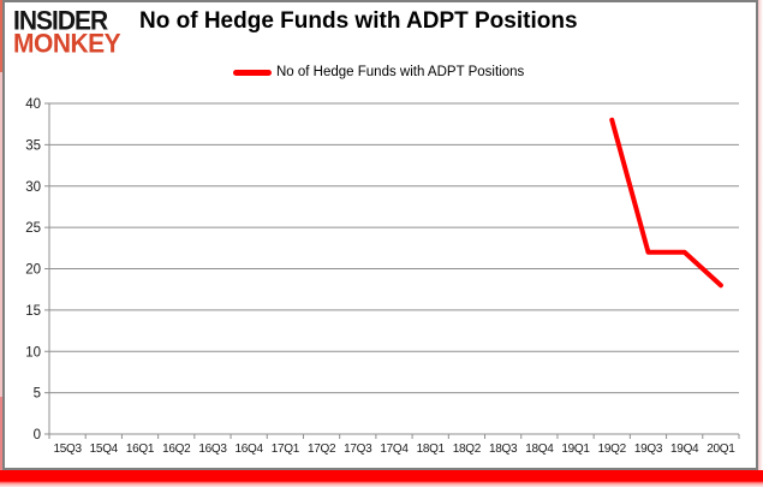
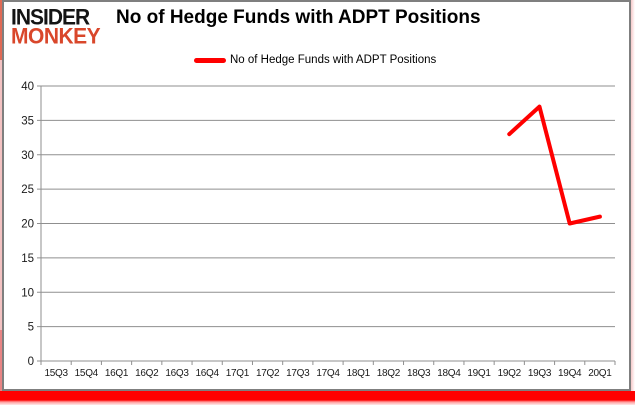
19Q2: 38 -> 33
19Q3: 22 -> 37
19Q4: 22 -> 20
20Q1: 18 -> 21
